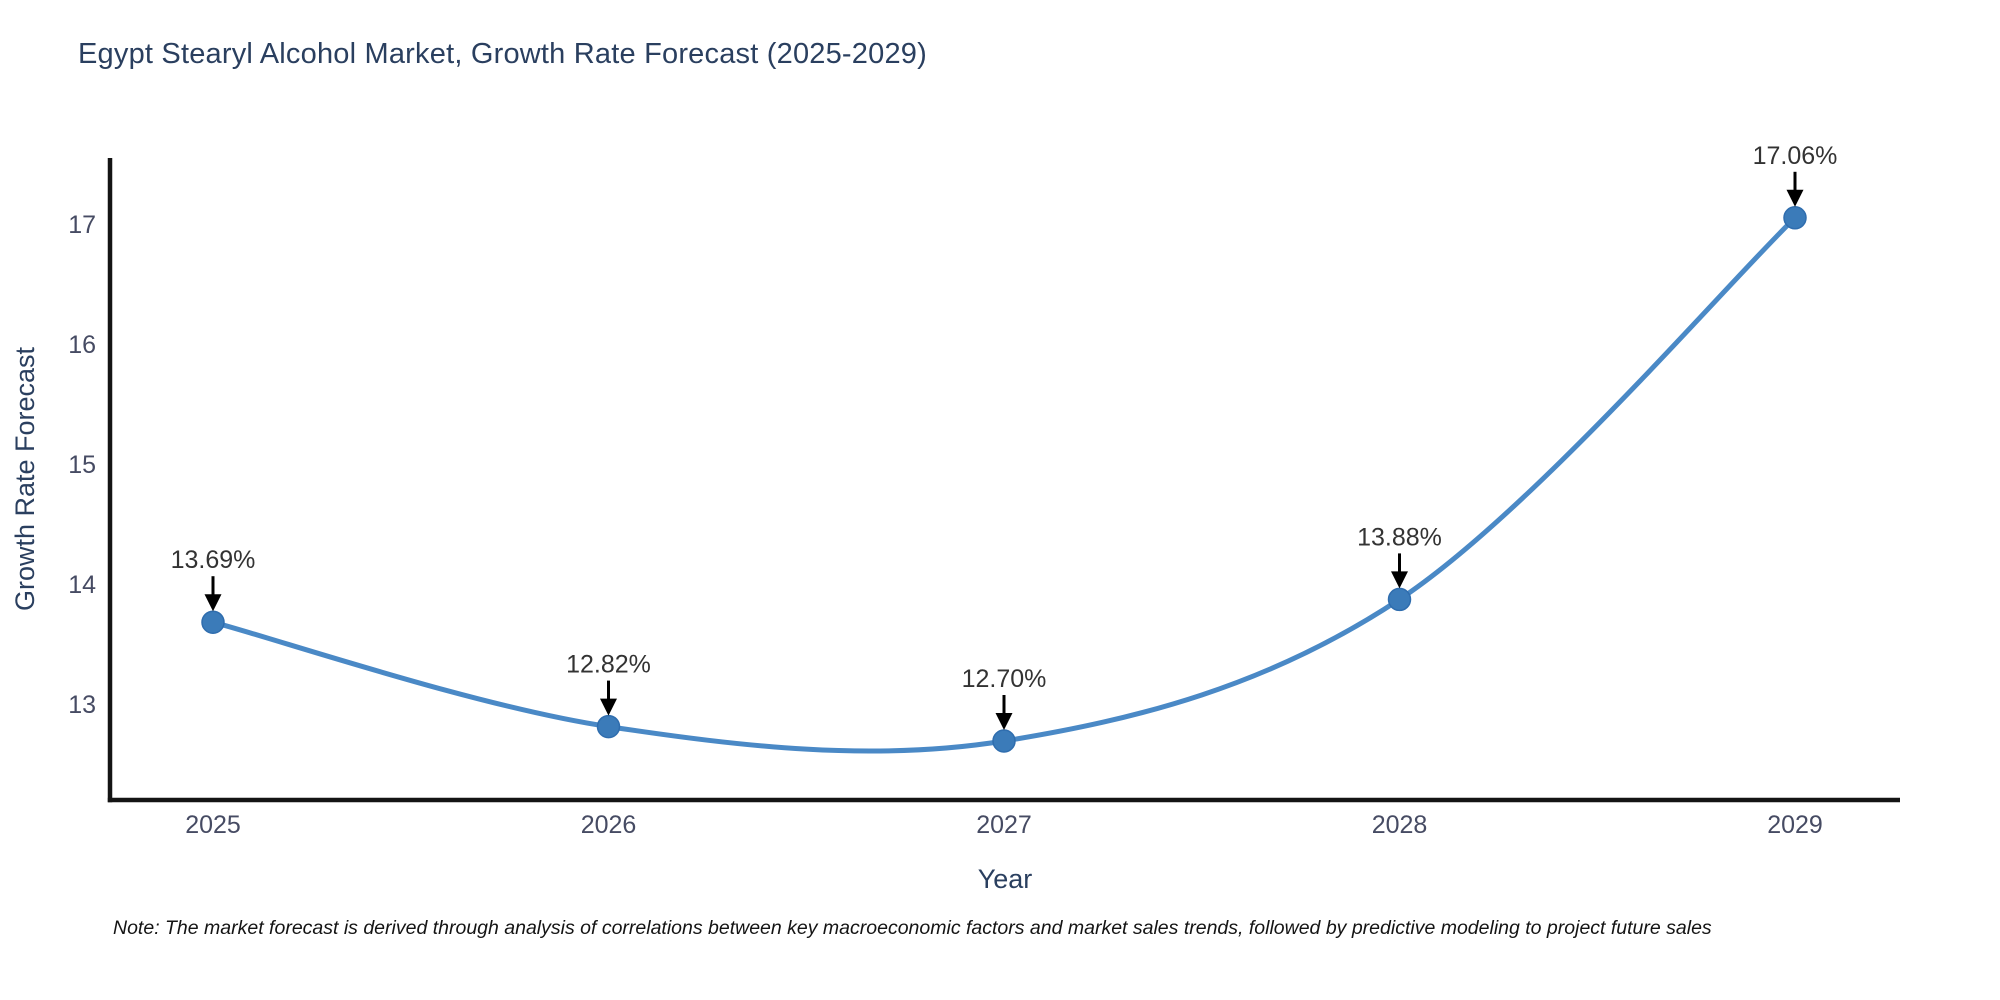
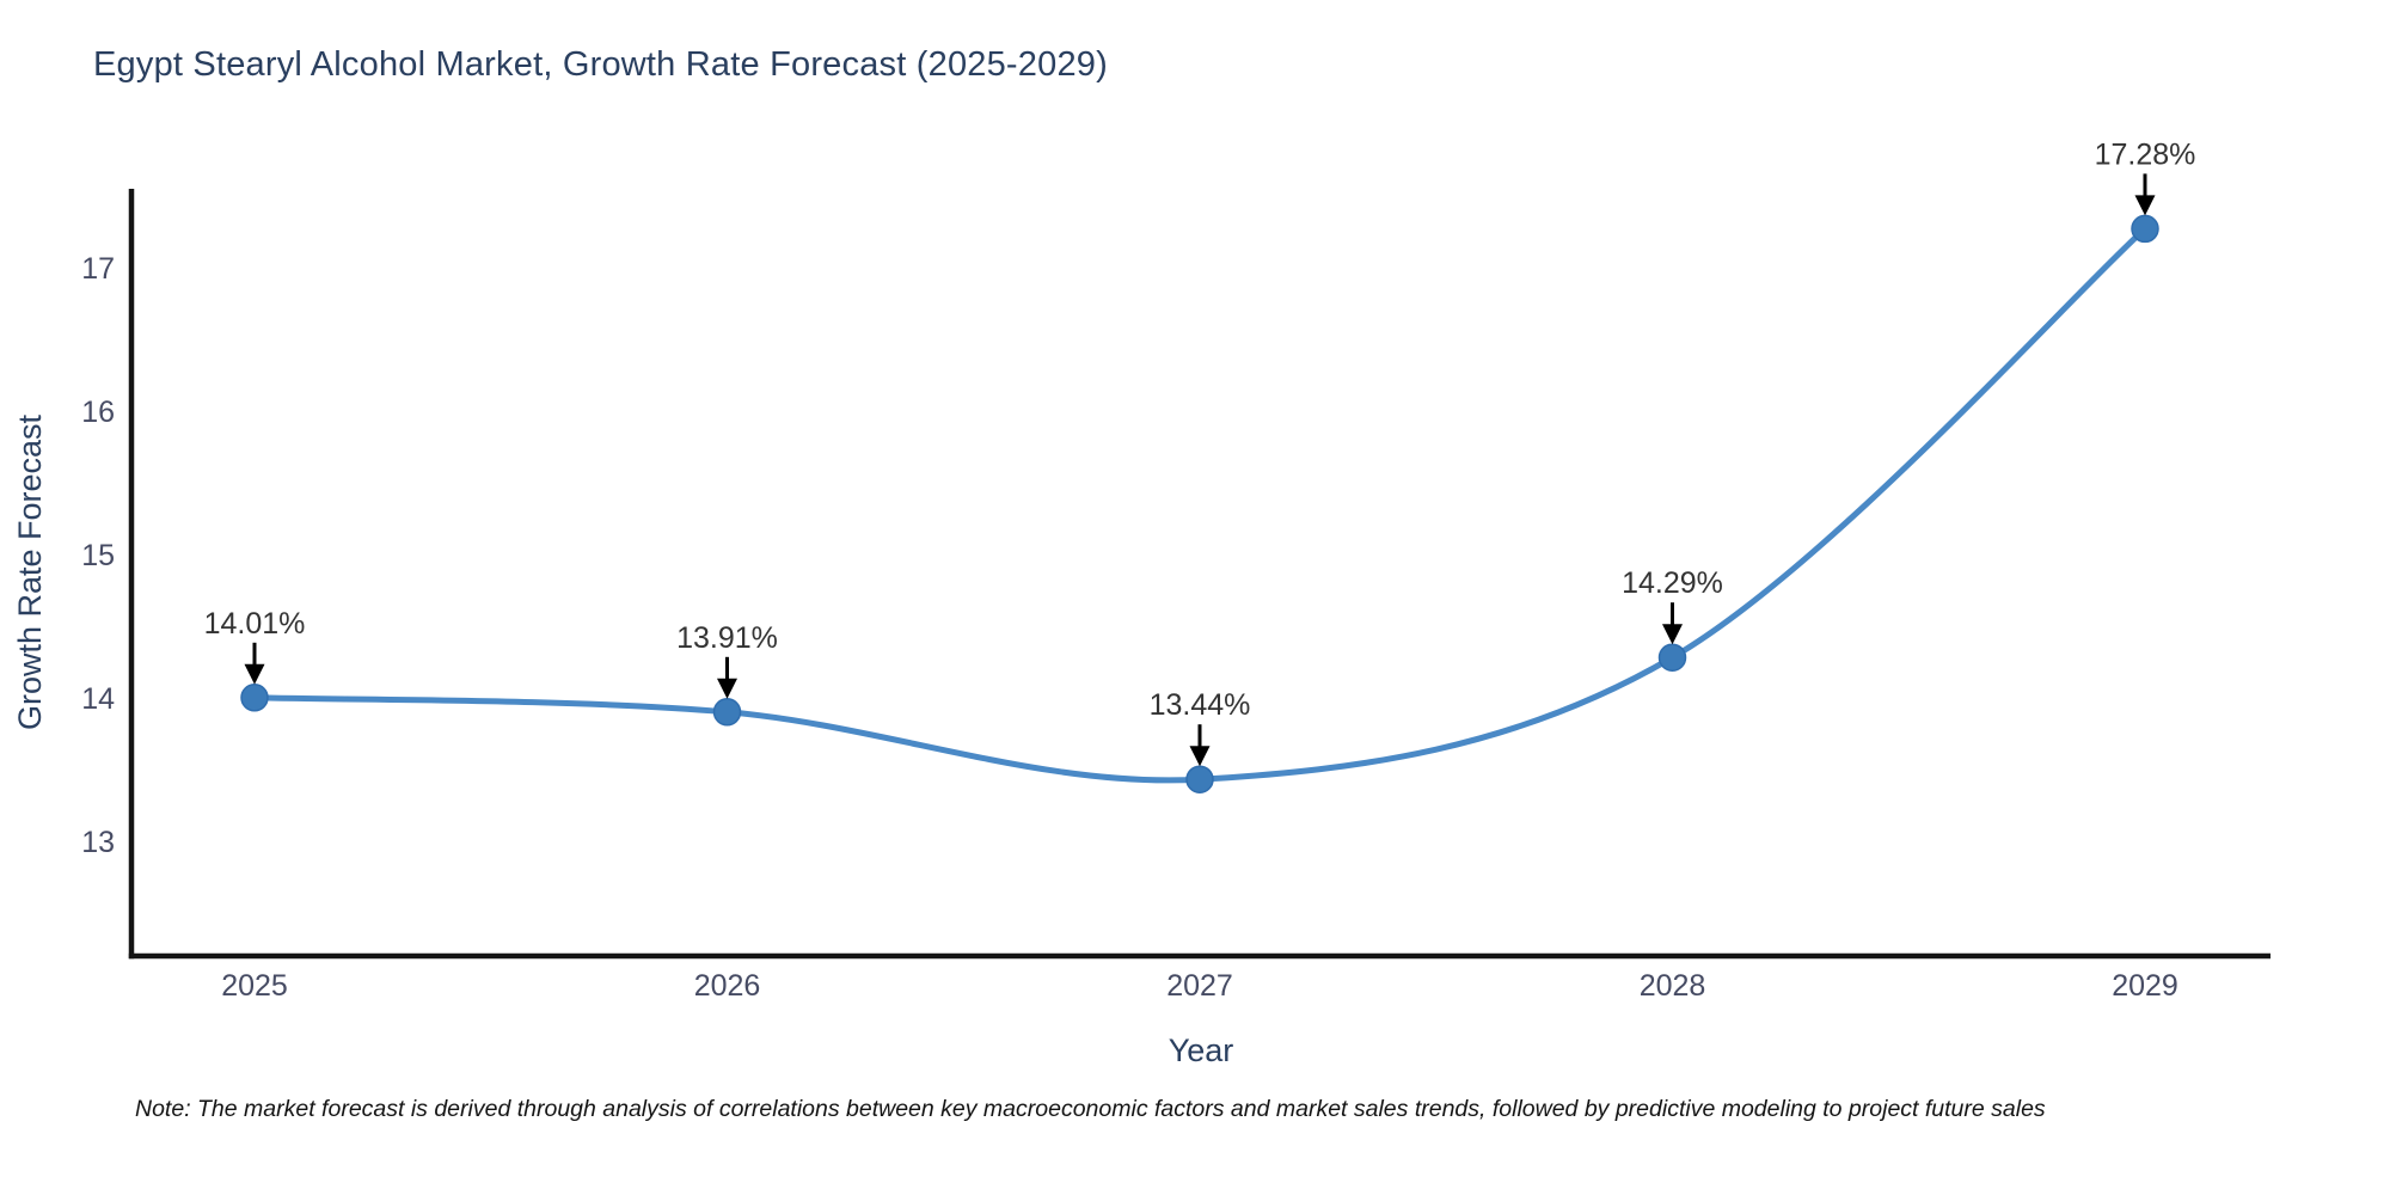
2025: 13.69% -> 14.01%
2026: 12.82% -> 13.91%
2027: 12.70% -> 13.44%
2028: 13.88% -> 14.29%
2029: 17.06% -> 17.28%
